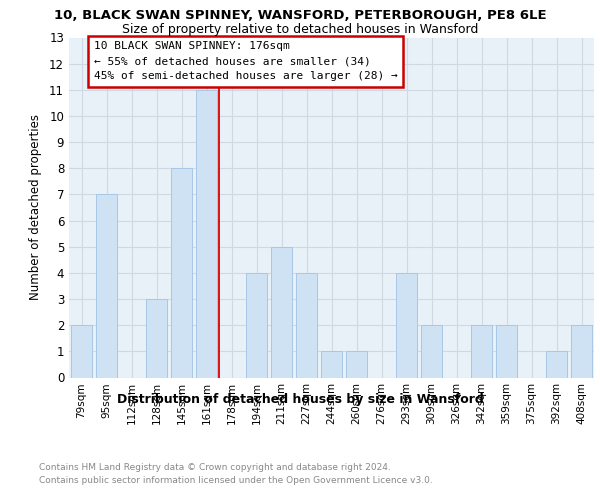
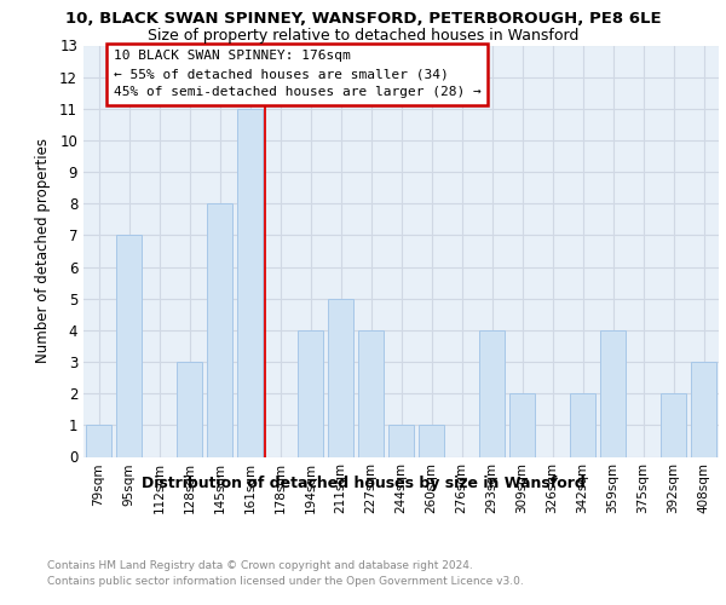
79sqm: 2 -> 1
359sqm: 2 -> 4
392sqm: 1 -> 2
408sqm: 2 -> 3
